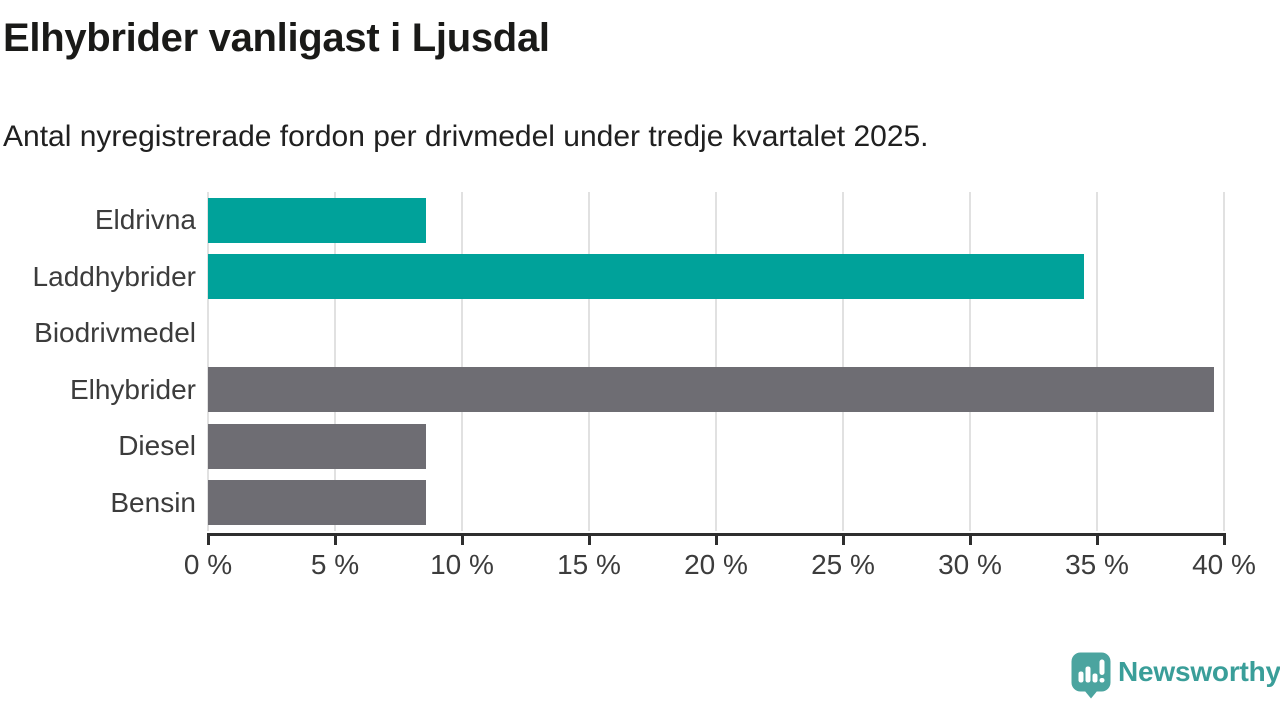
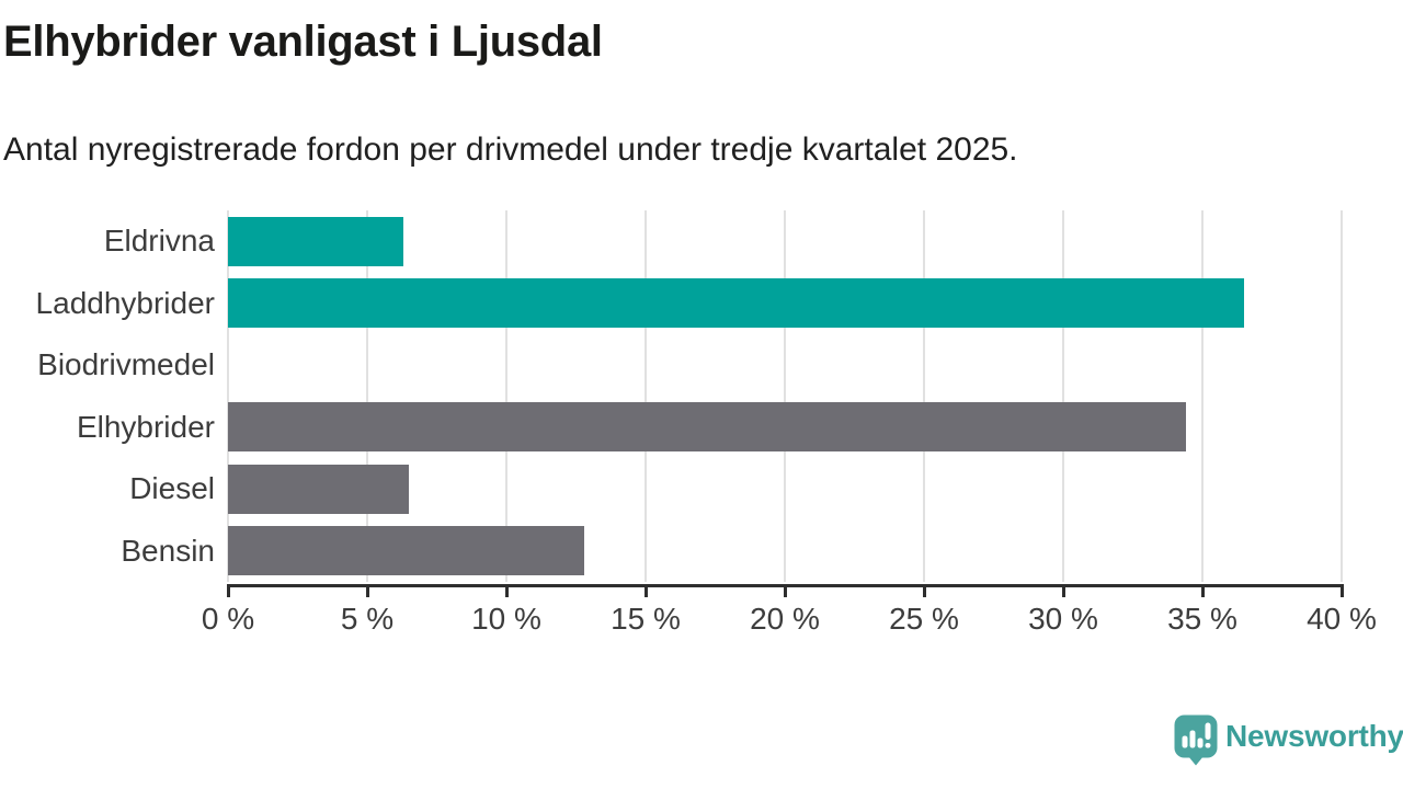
Eldrivna: 8.6% -> 6.3%
Laddhybrider: 34.5% -> 36.5%
Elhybrider: 39.6% -> 34.4%
Diesel: 8.6% -> 6.5%
Bensin: 8.6% -> 12.8%
